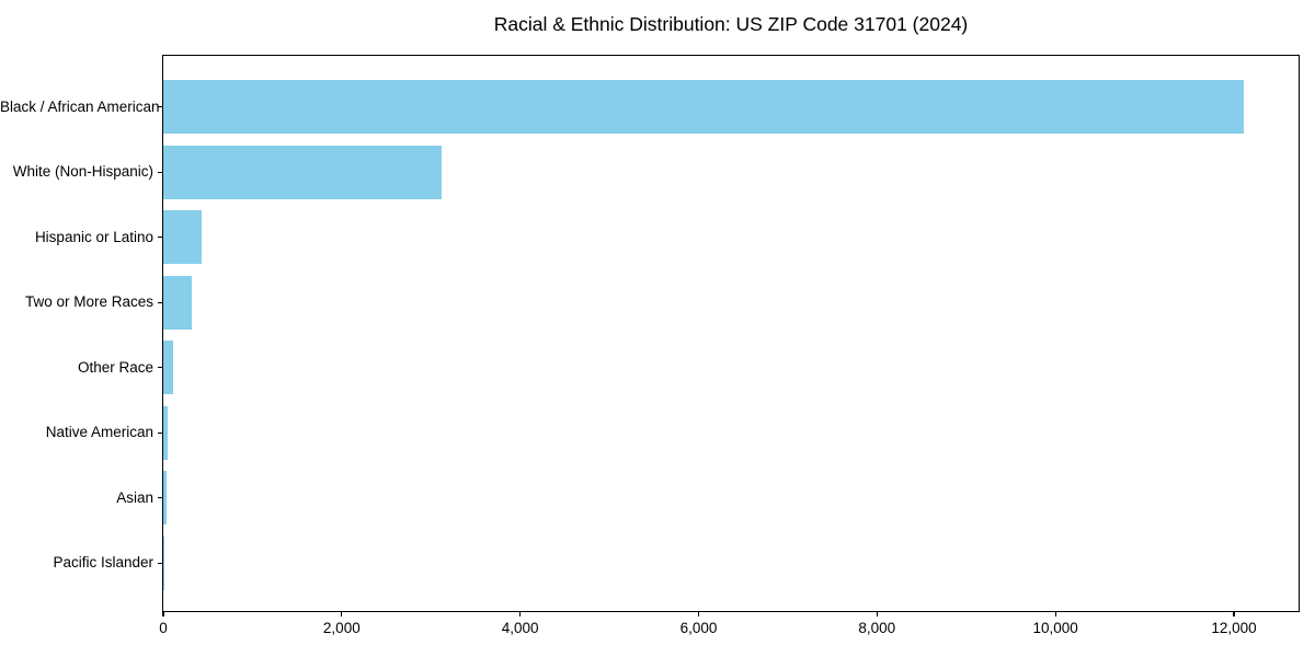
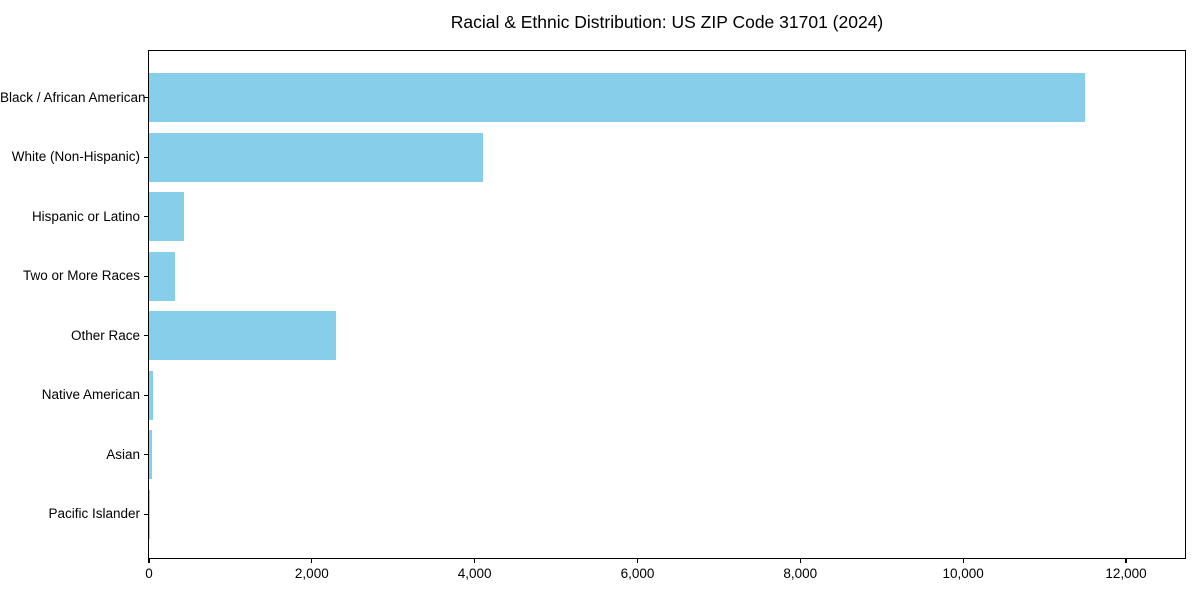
Black / African American: 12100 -> 11500
White (Non-Hispanic): 3100 -> 4100
Other Race: 100 -> 2300
